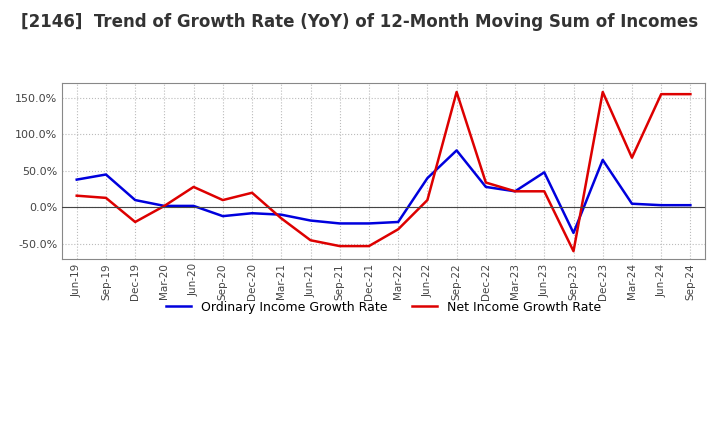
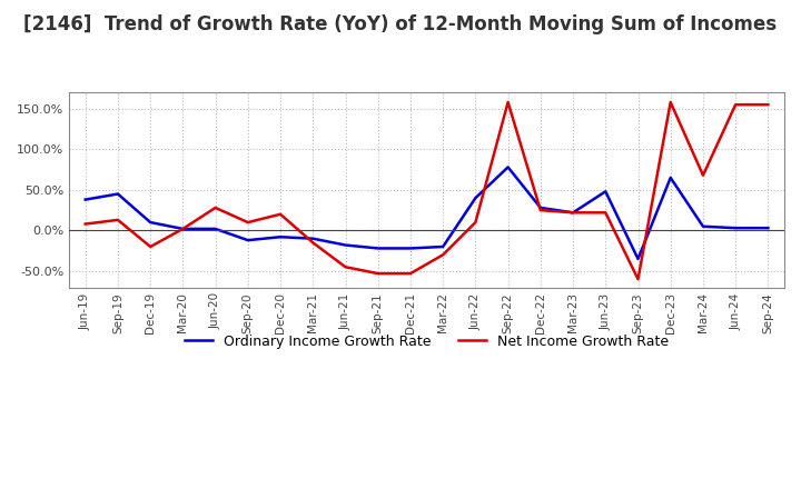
Net Income Growth Rate/Jun-19: 16% -> 8%
Net Income Growth Rate/Dec-22: 34% -> 25%
